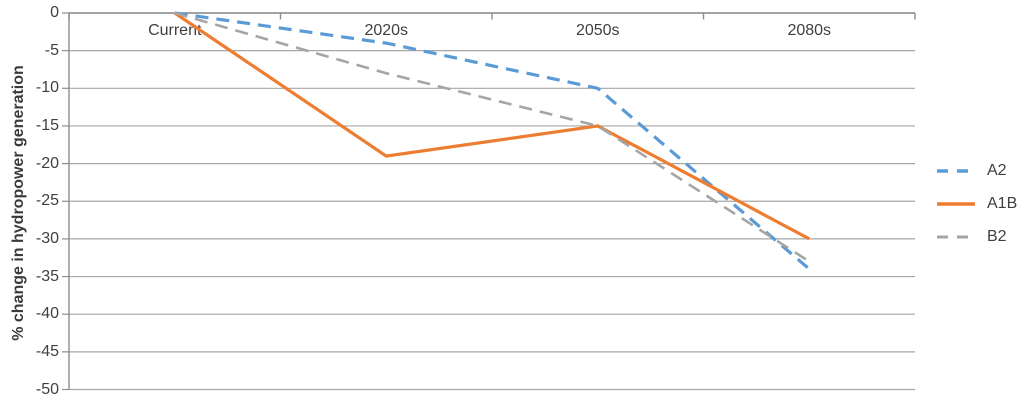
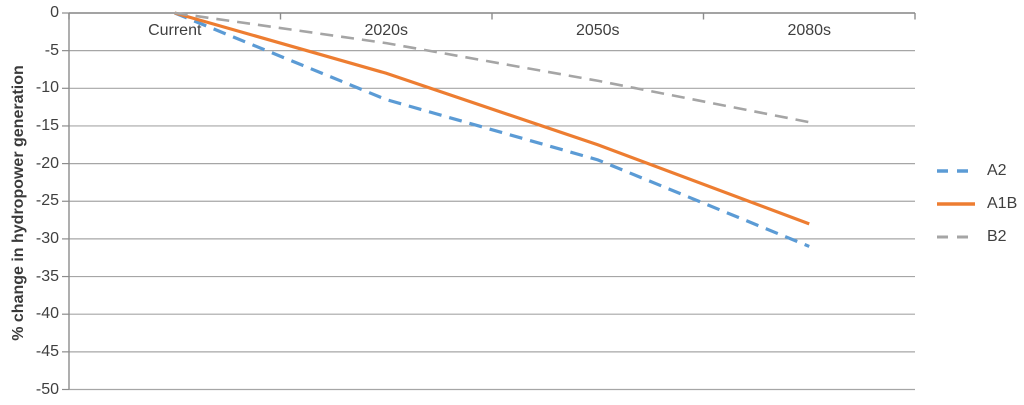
A2/2020s: -4 -> -12
A1B/2020s: -19 -> -8
B2/2020s: -8 -> -4
A2/2050s: -10 -> -20
A1B/2050s: -15 -> -18
B2/2050s: -15 -> -9
A2/2080s: -34 -> -31
A1B/2080s: -30 -> -28
B2/2080s: -33 -> -14
